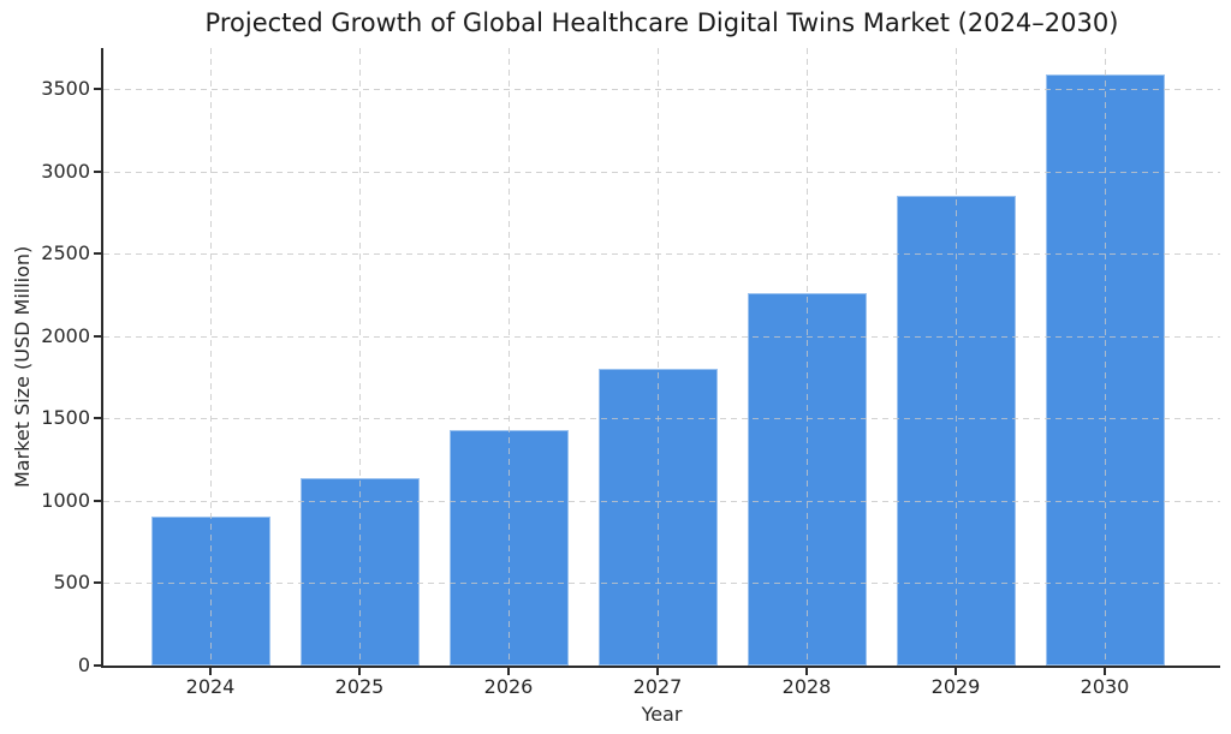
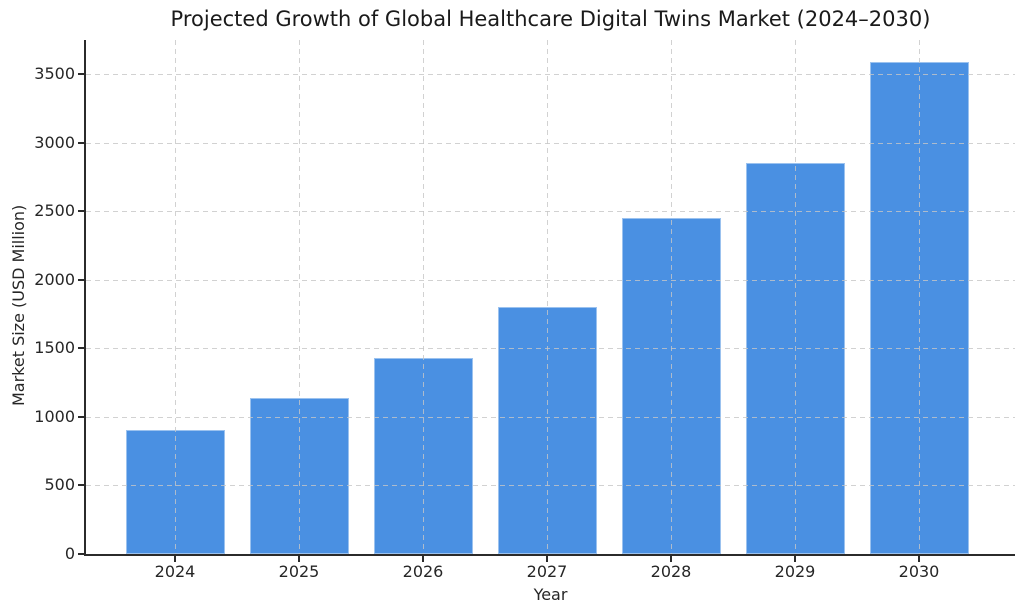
2028: 2260 -> 2450
